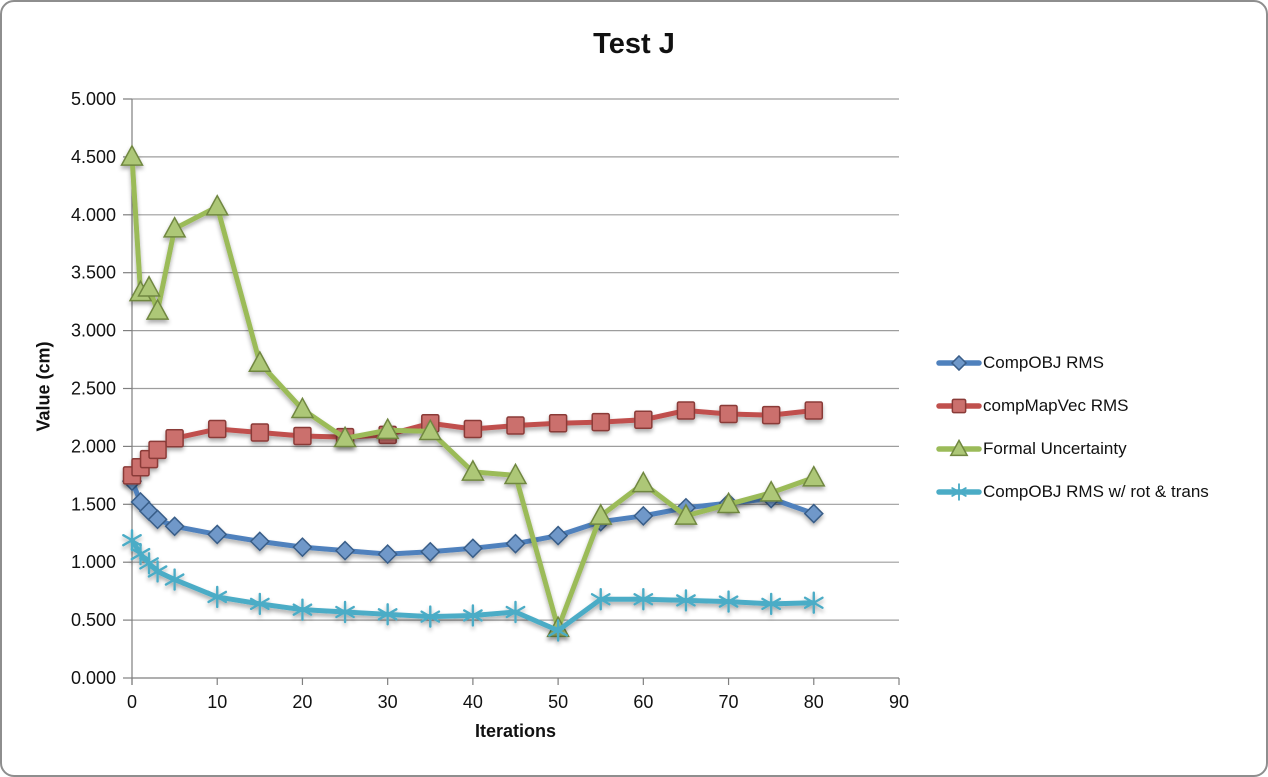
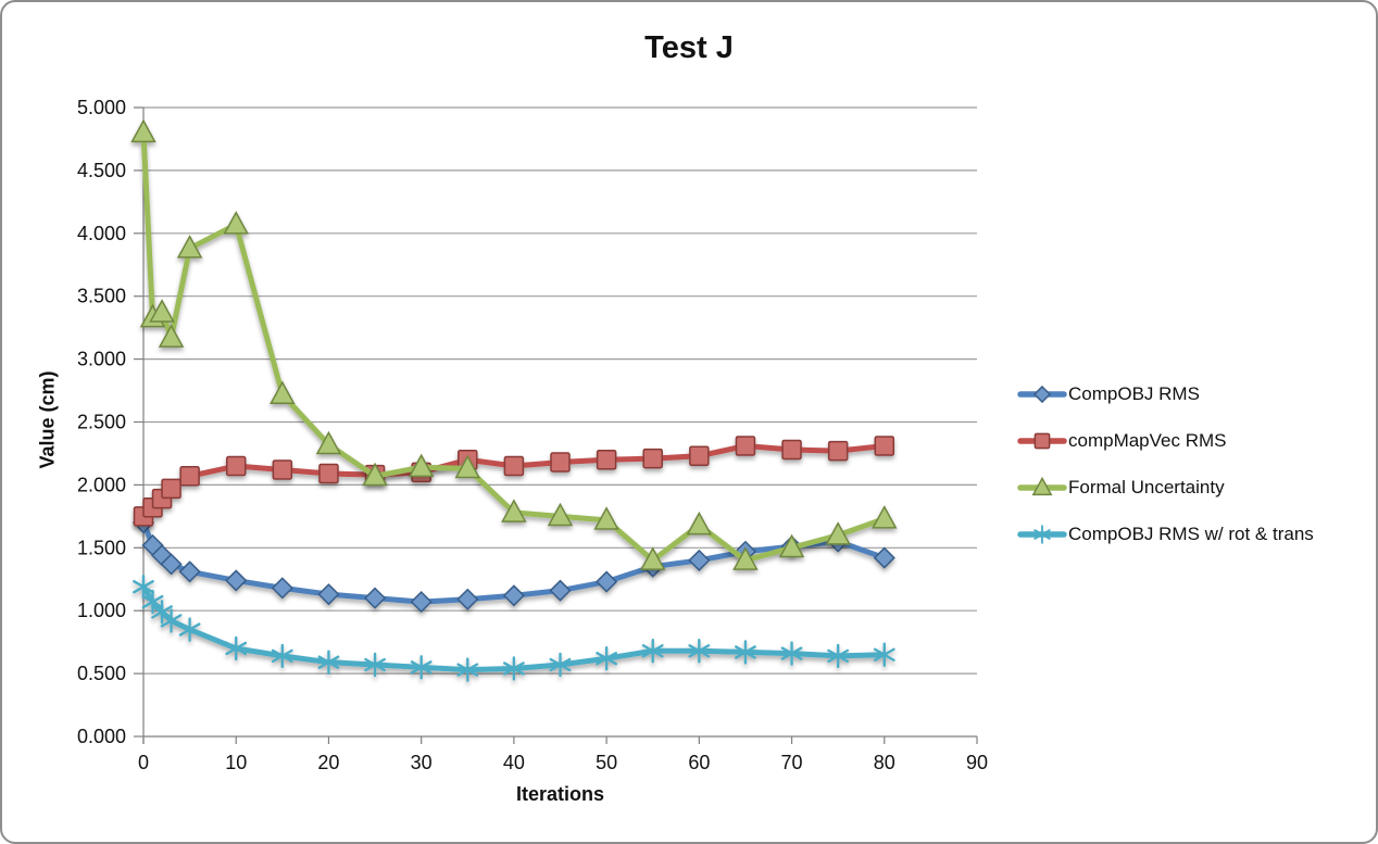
Formal Uncertainty/0: 4.50 -> 4.80
Formal Uncertainty/50: 0.43 -> 1.72
CompOBJ RMS w/ rot & trans/50: 0.41 -> 0.62
